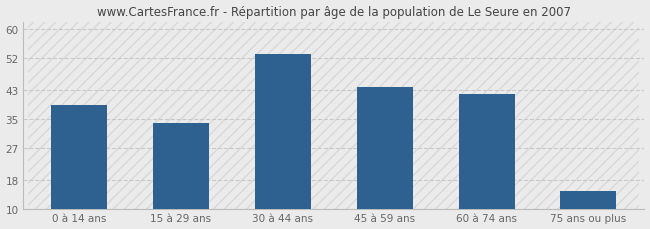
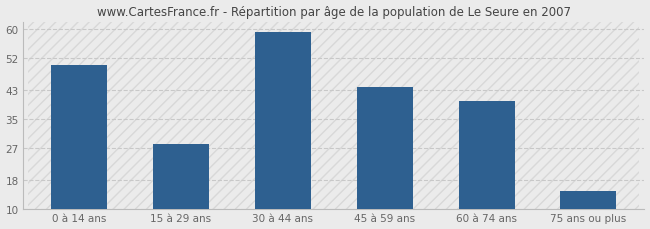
0 à 14 ans: 39 -> 50
15 à 29 ans: 34 -> 28
30 à 44 ans: 53 -> 59
60 à 74 ans: 42 -> 40
